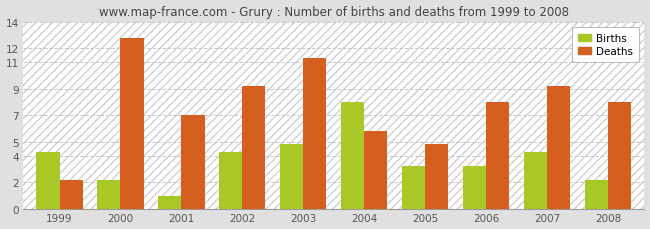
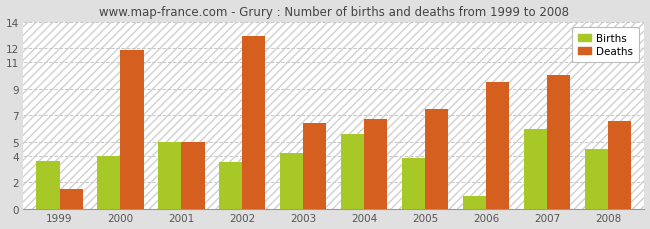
Births/1999: 4.3 -> 3.6
Deaths/1999: 2.2 -> 1.5
Births/2000: 2.2 -> 4.0
Deaths/2000: 12.8 -> 11.9
Births/2001: 1.0 -> 5.0
Deaths/2001: 7.0 -> 5.0
Births/2002: 4.3 -> 3.5
Deaths/2002: 9.2 -> 12.9
Births/2003: 4.9 -> 4.2
Deaths/2003: 11.3 -> 6.4
Births/2004: 8.0 -> 5.6
Deaths/2004: 5.8 -> 6.7
Births/2005: 3.2 -> 3.8
Deaths/2005: 4.9 -> 7.5
Births/2006: 3.2 -> 1.0
Deaths/2006: 8.0 -> 9.5
Births/2007: 4.3 -> 6.0
Deaths/2007: 9.2 -> 10.0
Births/2008: 2.2 -> 4.5
Deaths/2008: 8.0 -> 6.6
